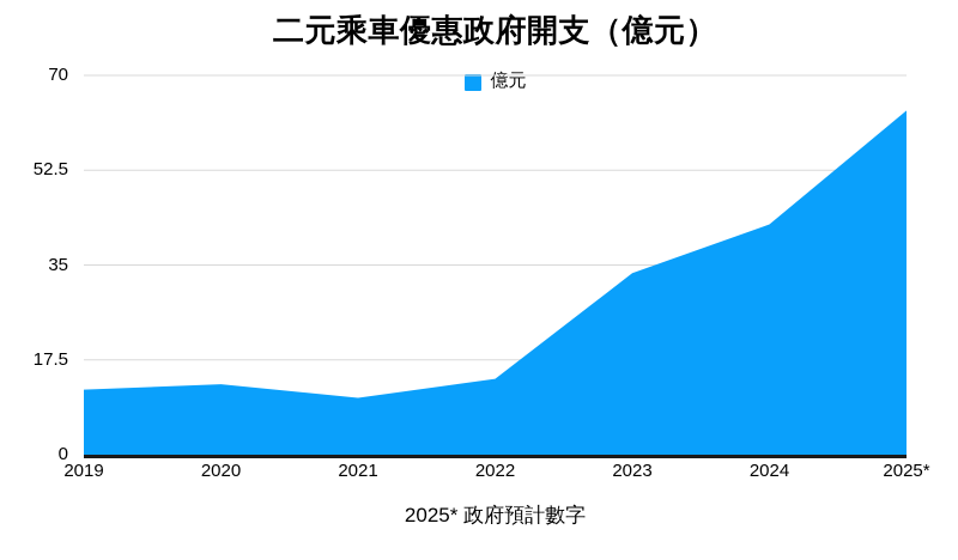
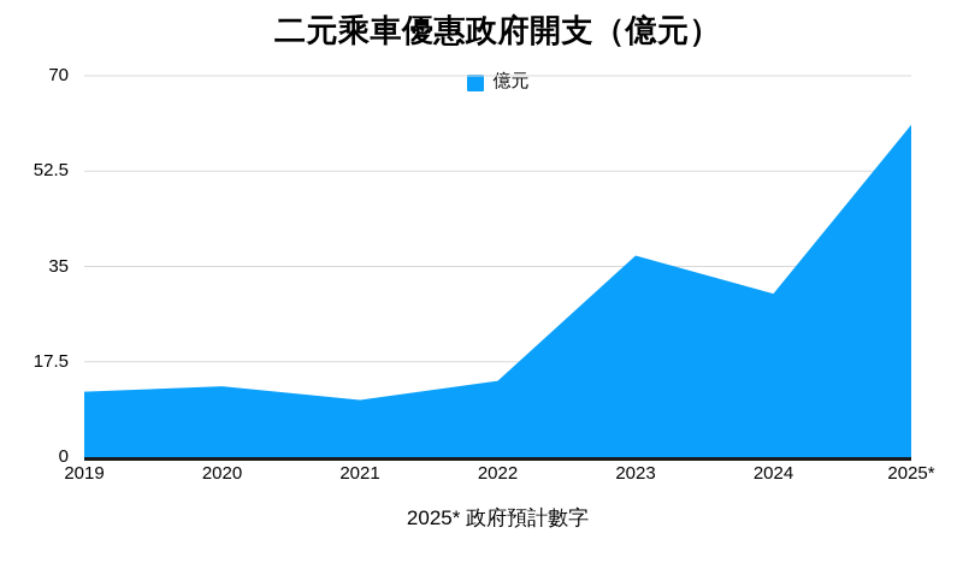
2023: 34 -> 37
2024: 42 -> 30
2025*: 64 -> 61
